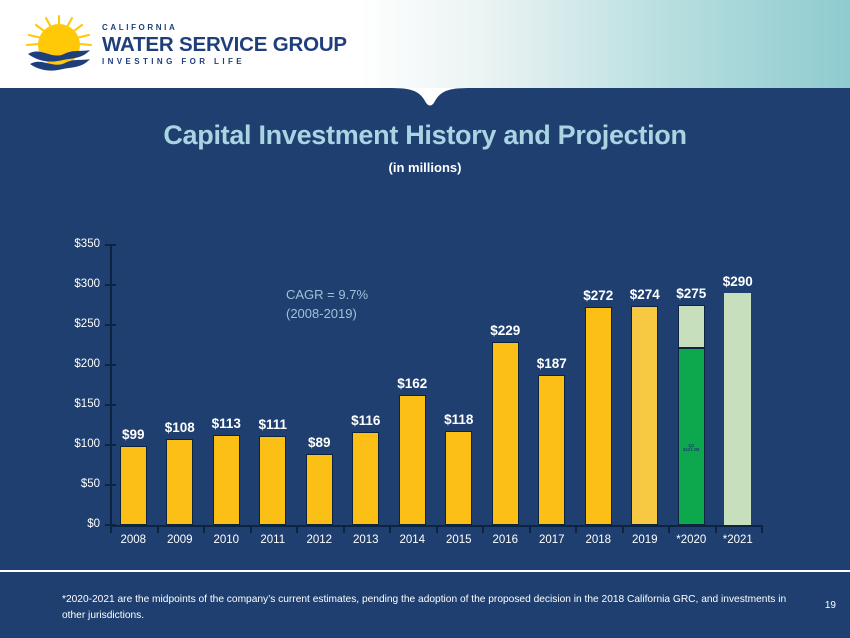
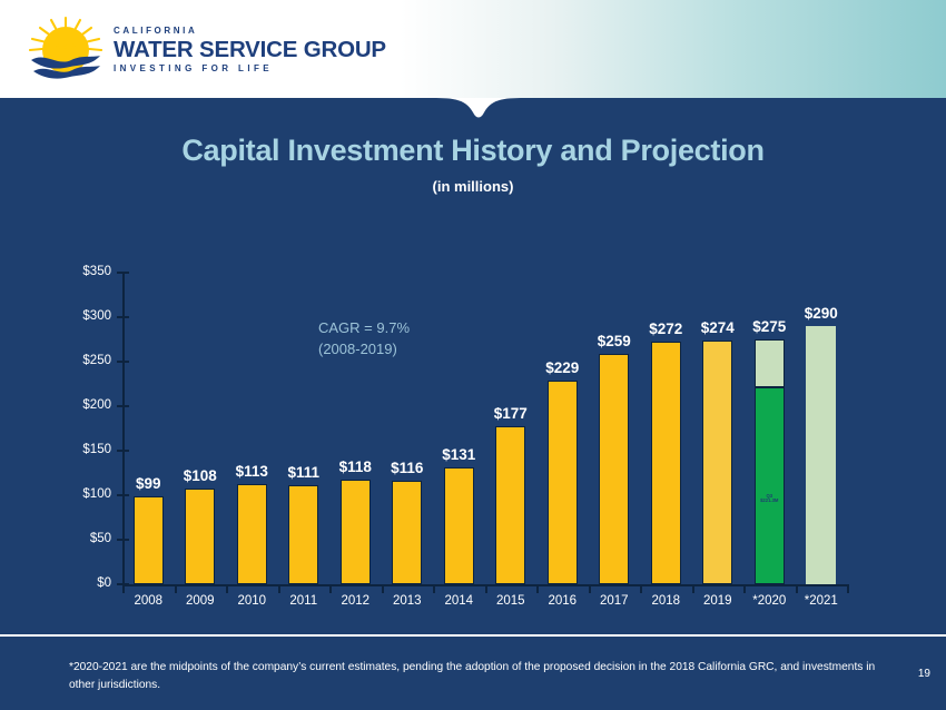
2012: $89 -> $118
2014: $162 -> $131
2015: $118 -> $177
2017: $187 -> $259
